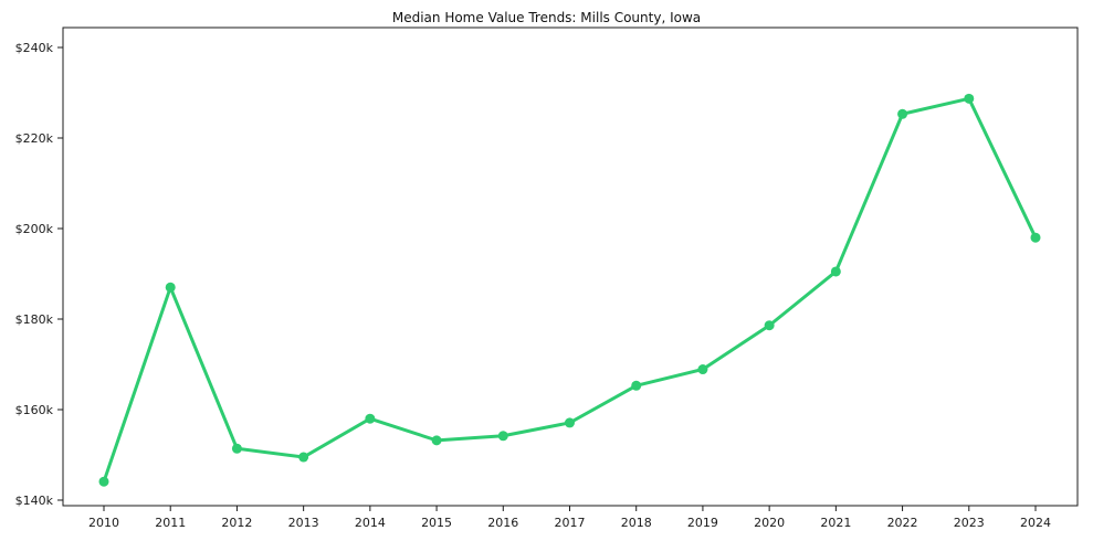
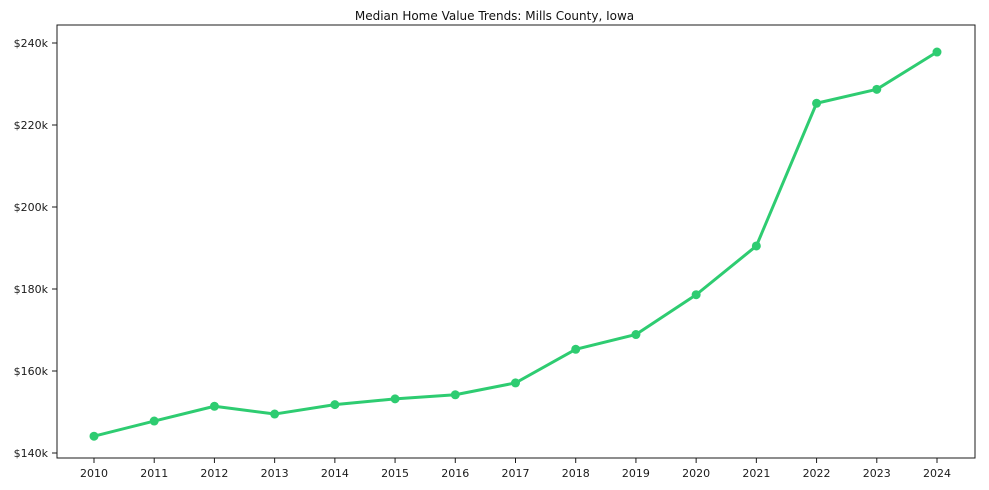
2011: $187k -> $148k
2014: $158k -> $152k
2024: $198k -> $238k
